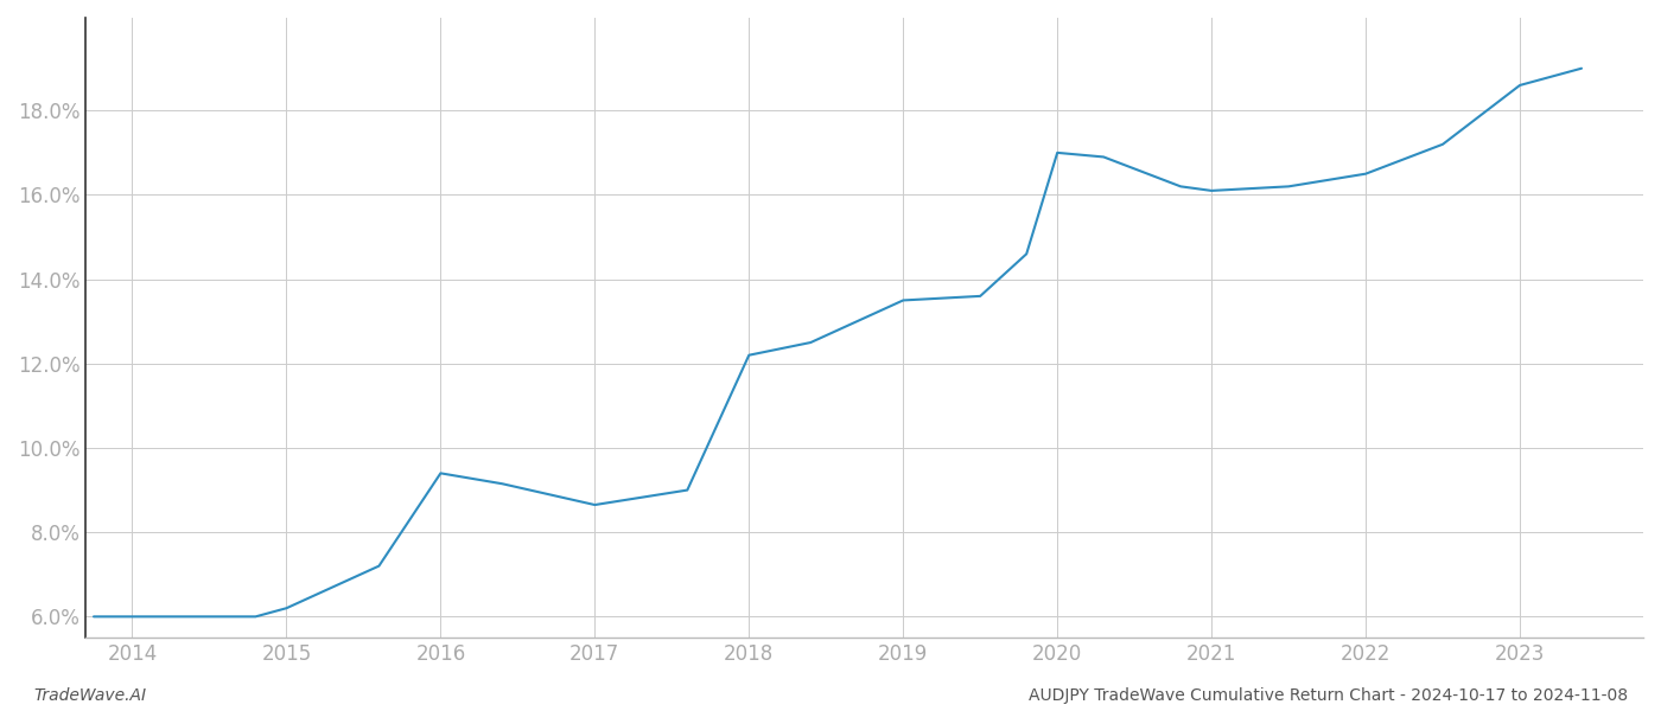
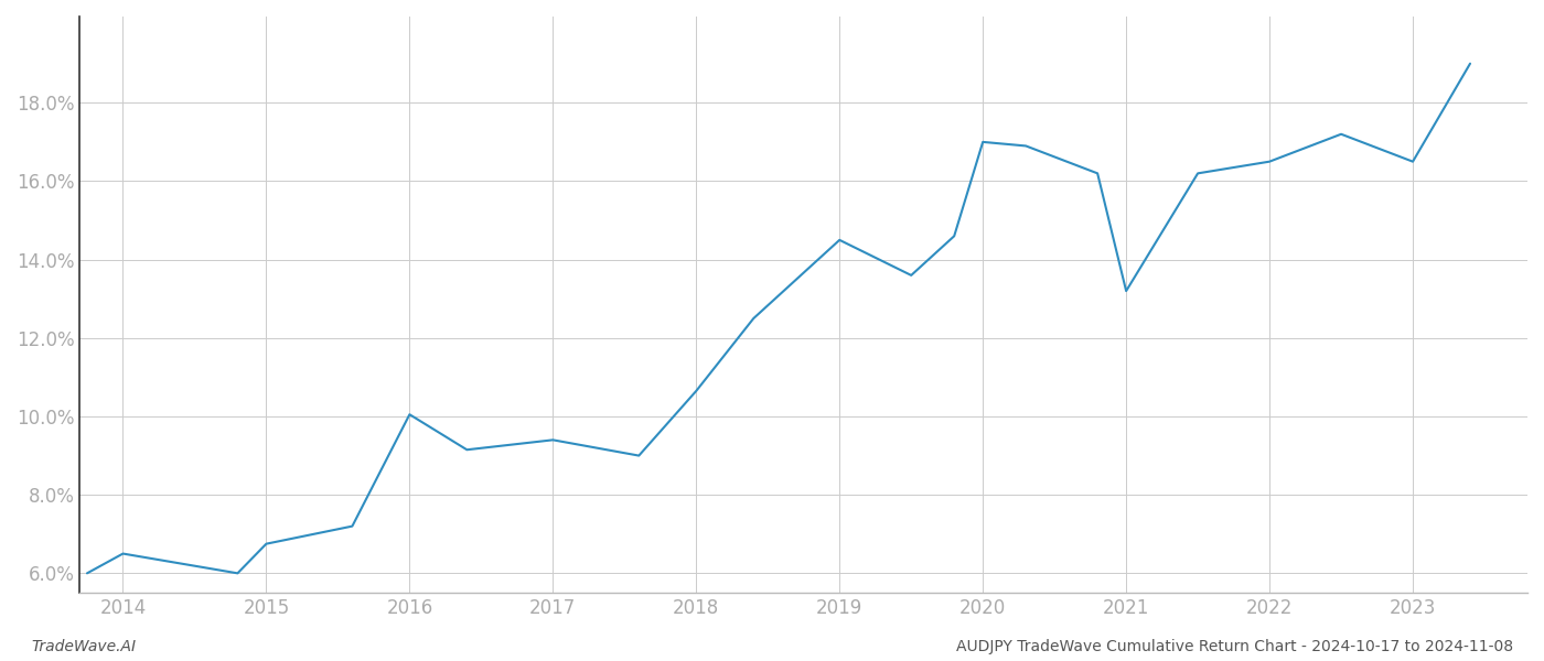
2014: 6.00% -> 6.50%
2015: 6.20% -> 6.75%
2016: 9.40% -> 10.05%
2017: 8.65% -> 9.40%
2018: 12.20% -> 10.65%
2019: 13.50% -> 14.50%
2021: 16.10% -> 13.20%
2023: 18.60% -> 16.50%
